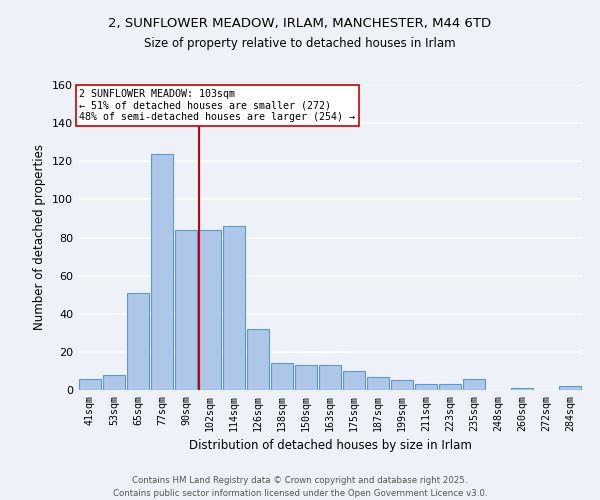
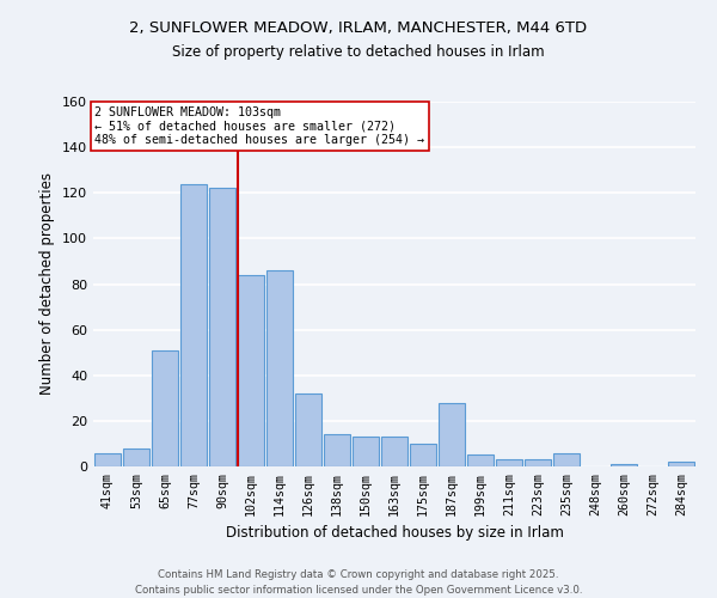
90sqm: 84 -> 122
187sqm: 7 -> 28
